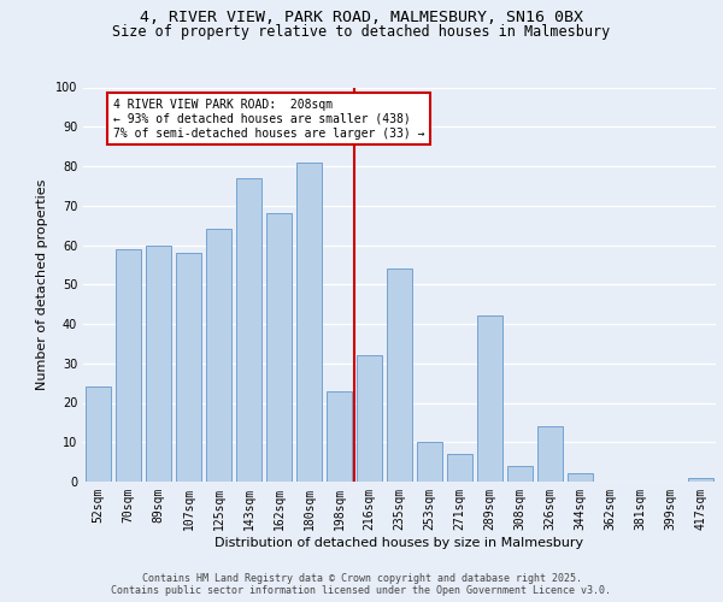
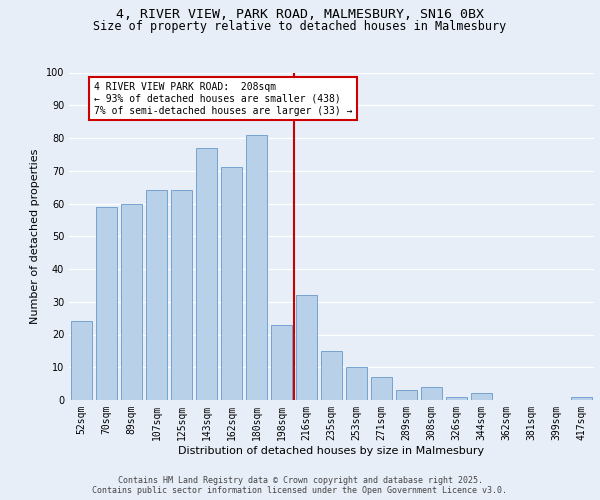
107sqm: 58 -> 64
162sqm: 68 -> 71
235sqm: 54 -> 15
289sqm: 42 -> 3
326sqm: 14 -> 1
